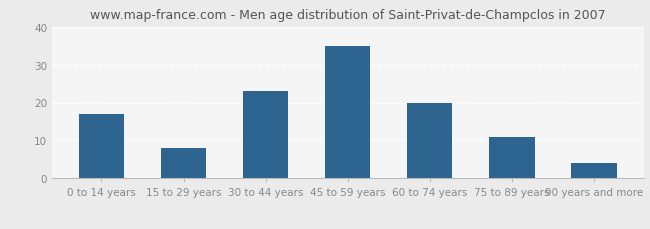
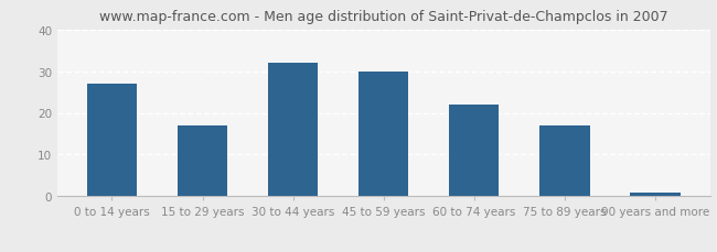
0 to 14 years: 17 -> 27
15 to 29 years: 8 -> 17
30 to 44 years: 23 -> 32
45 to 59 years: 35 -> 30
60 to 74 years: 20 -> 22
75 to 89 years: 11 -> 17
90 years and more: 4 -> 1
